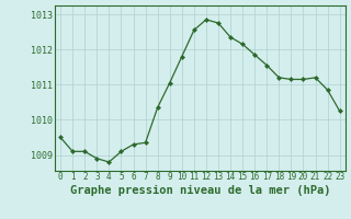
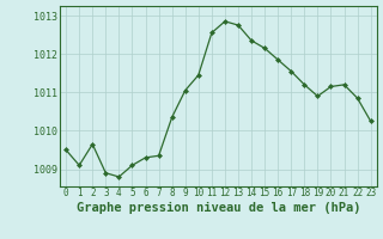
2: 1009.10 -> 1009.65
10: 1011.80 -> 1011.45
19: 1011.15 -> 1010.90
